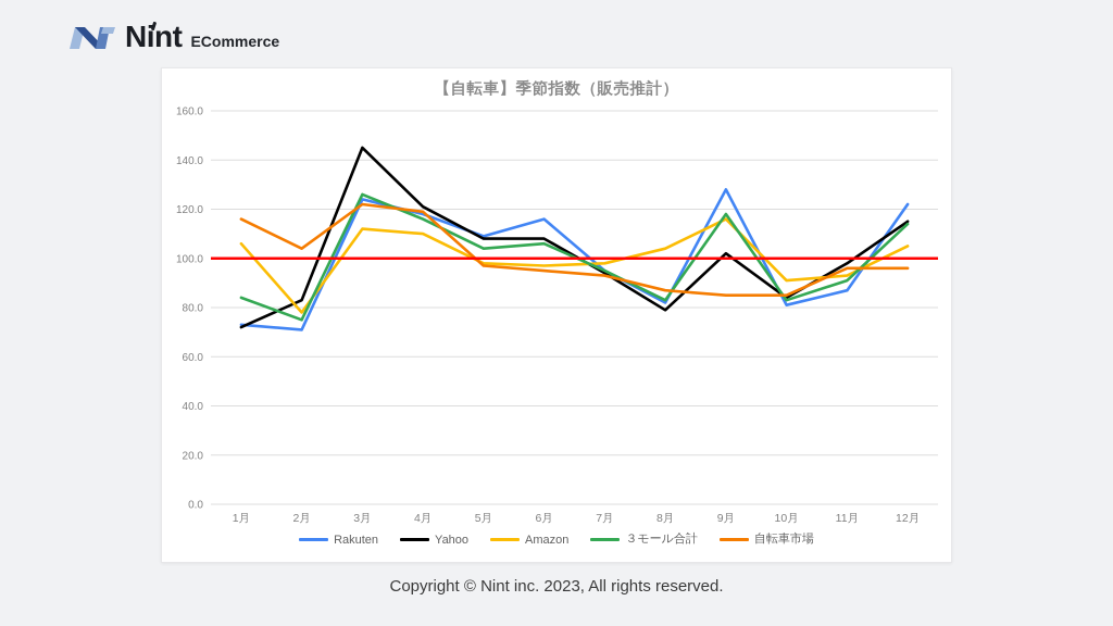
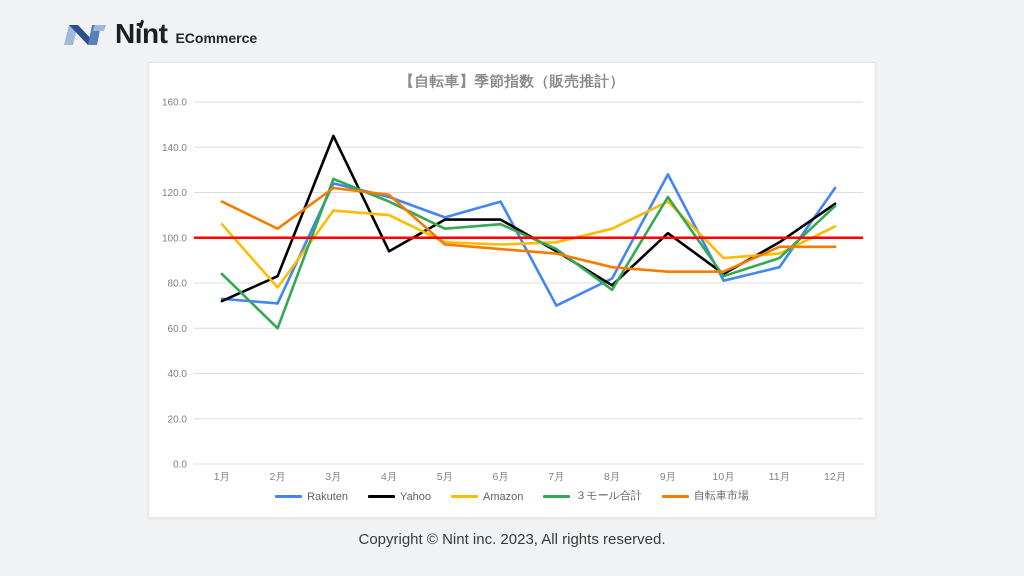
３モール合計/2月: 75 -> 60
Yahoo/4月: 121 -> 94
Rakuten/7月: 95 -> 70
３モール合計/8月: 83 -> 77
